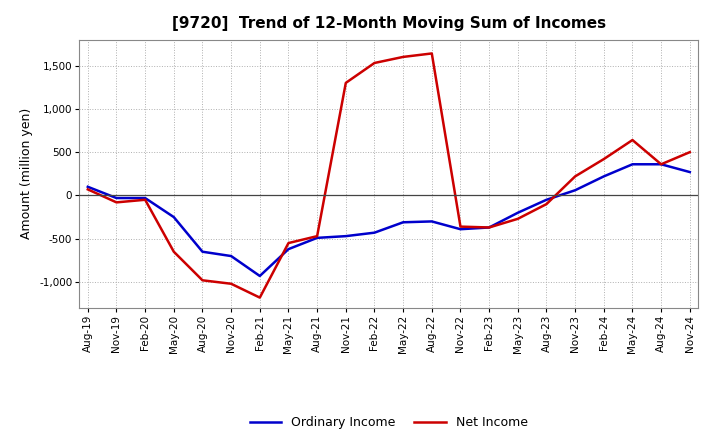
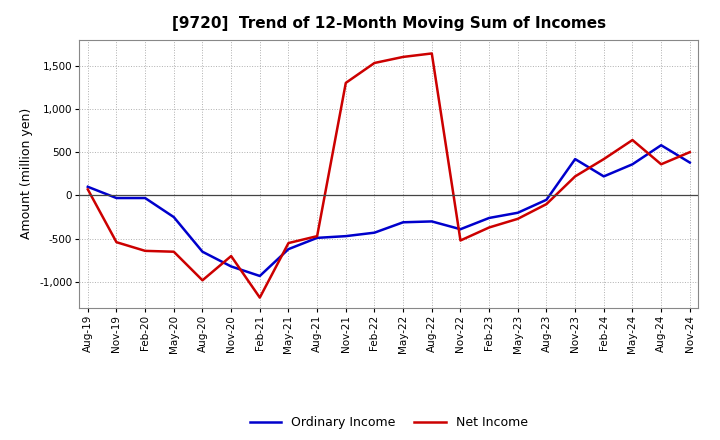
Net Income/Nov-19: -80 -> -540
Net Income/Feb-20: -50 -> -640
Ordinary Income/Nov-20: -700 -> -820
Net Income/Nov-20: -1,020 -> -700
Net Income/Nov-22: -360 -> -520
Ordinary Income/Feb-23: -370 -> -260
Ordinary Income/Nov-23: 60 -> 420
Ordinary Income/Aug-24: 360 -> 580
Ordinary Income/Nov-24: 270 -> 380
